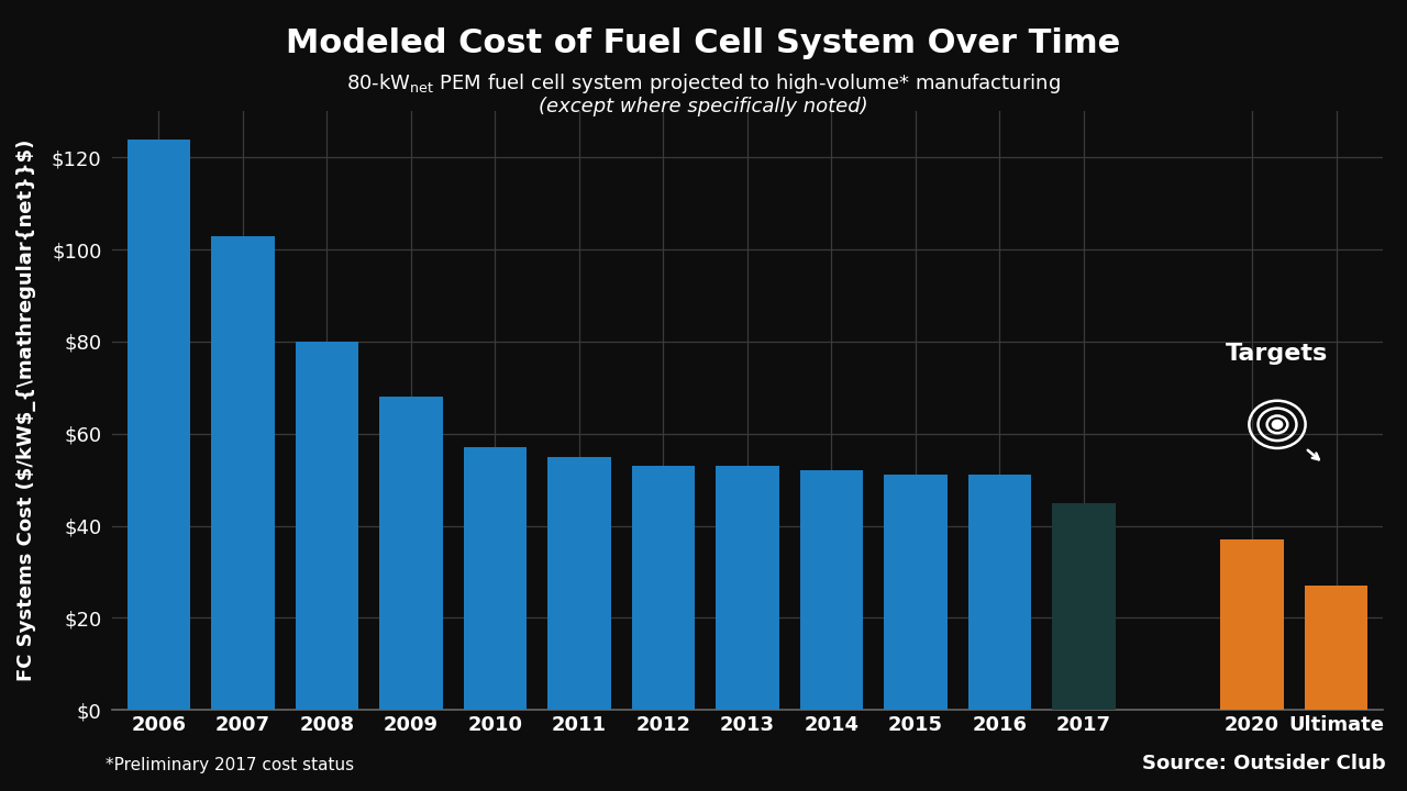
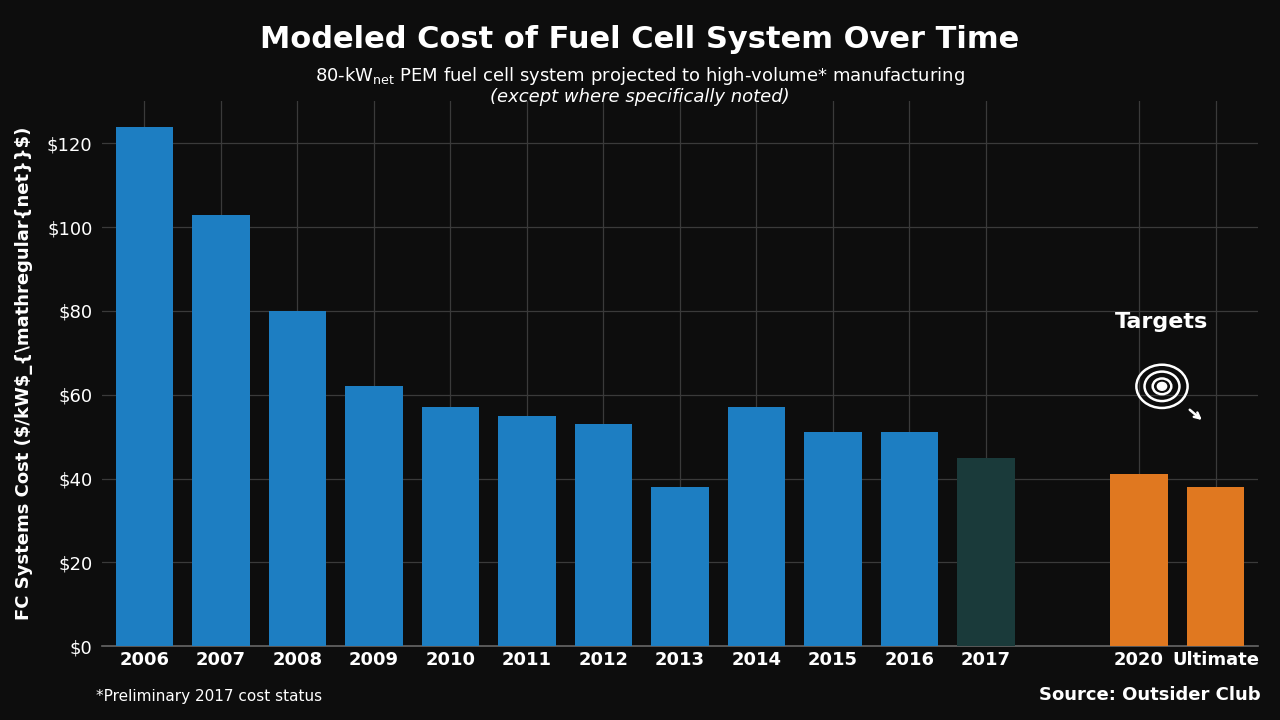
2009: $68 -> $62
2013: $53 -> $38
2014: $52 -> $57
2020: $37 -> $41
Ultimate: $27 -> $38
